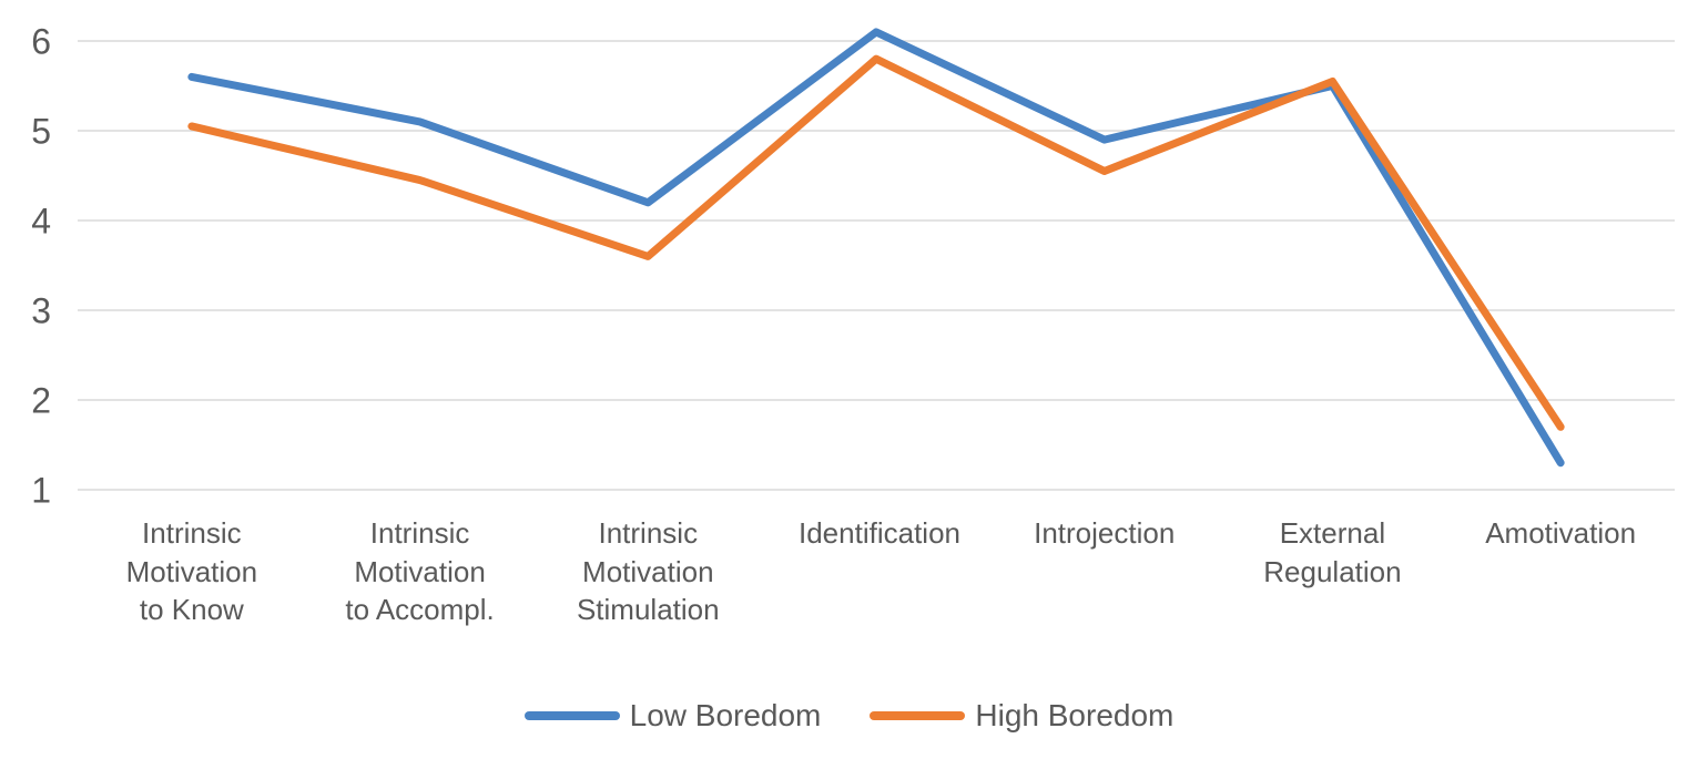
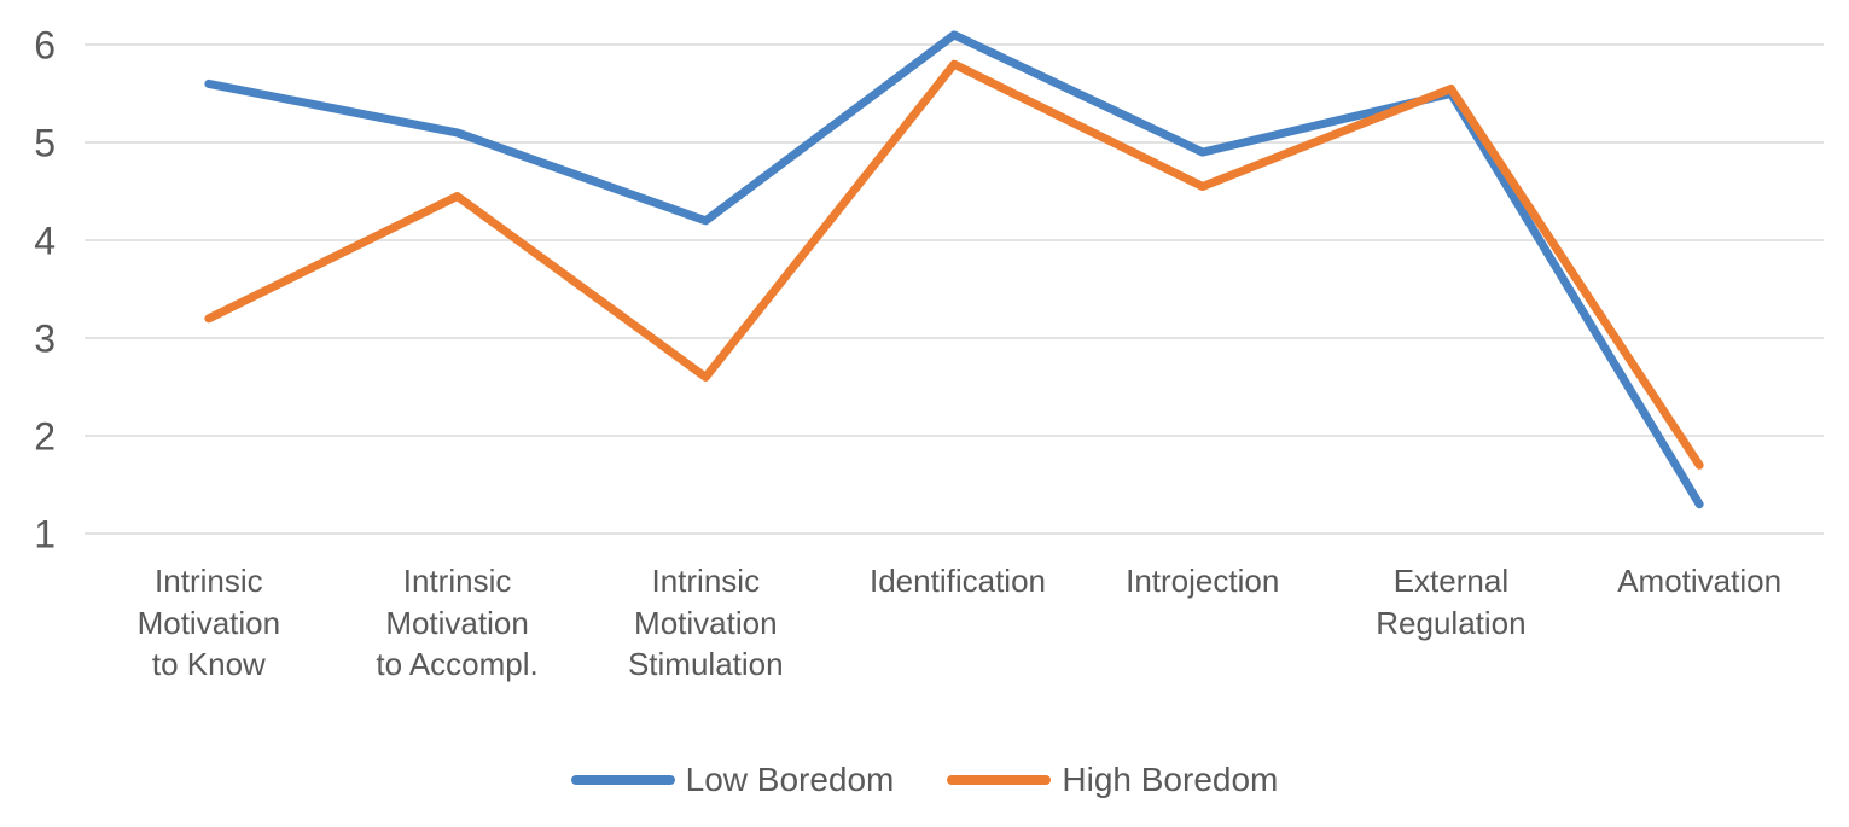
High Boredom/Intrinsic Motivation to Know: 5.0 -> 3.2
High Boredom/Intrinsic Motivation Stimulation: 3.6 -> 2.6
